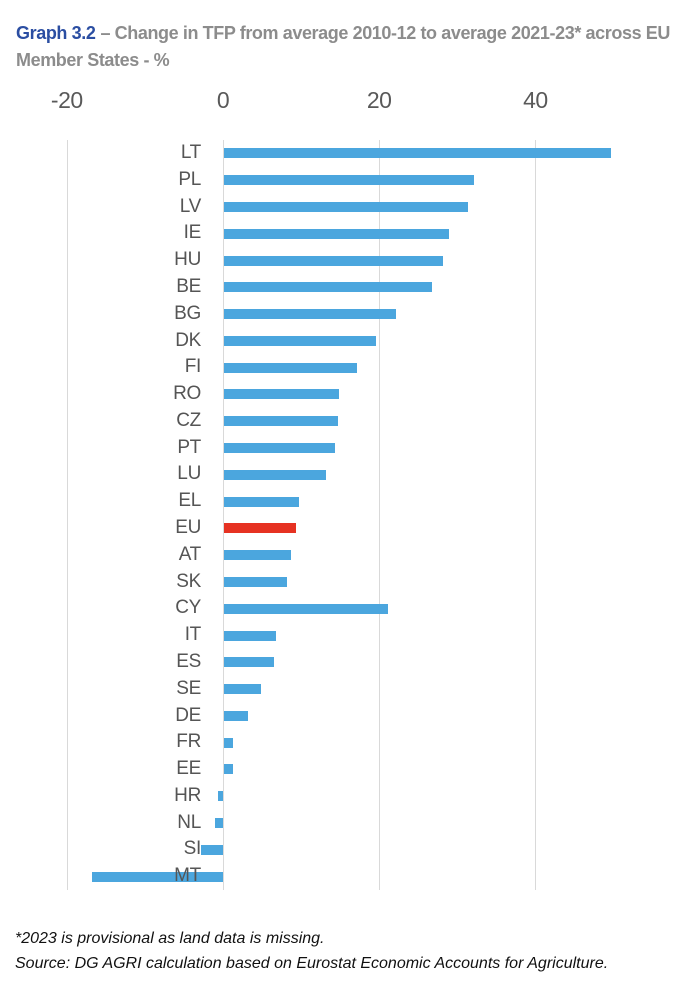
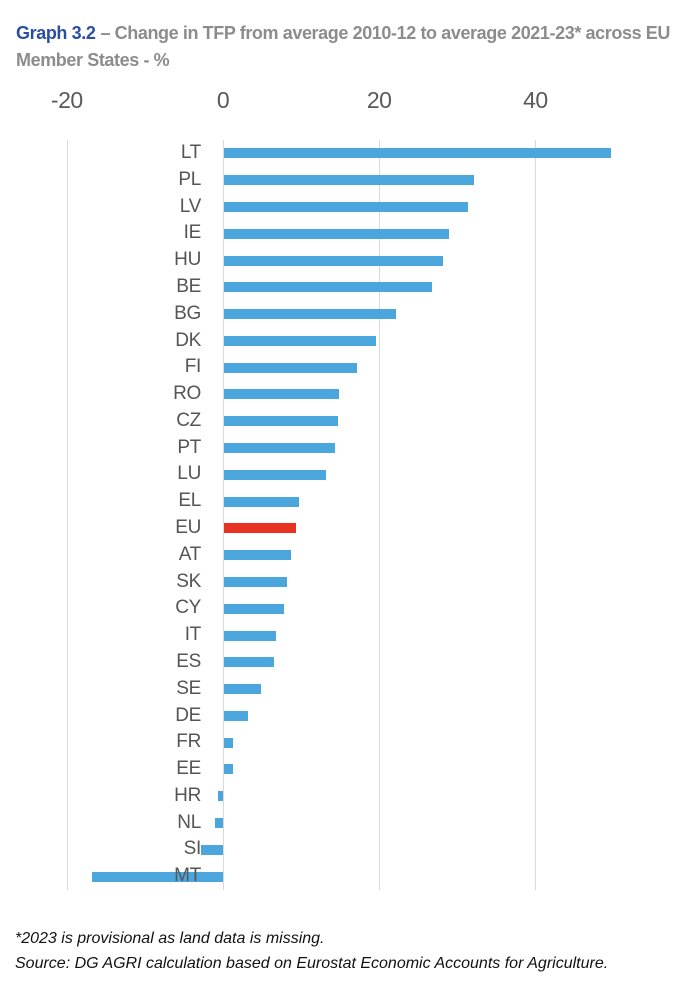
CY: 21 -> 8
